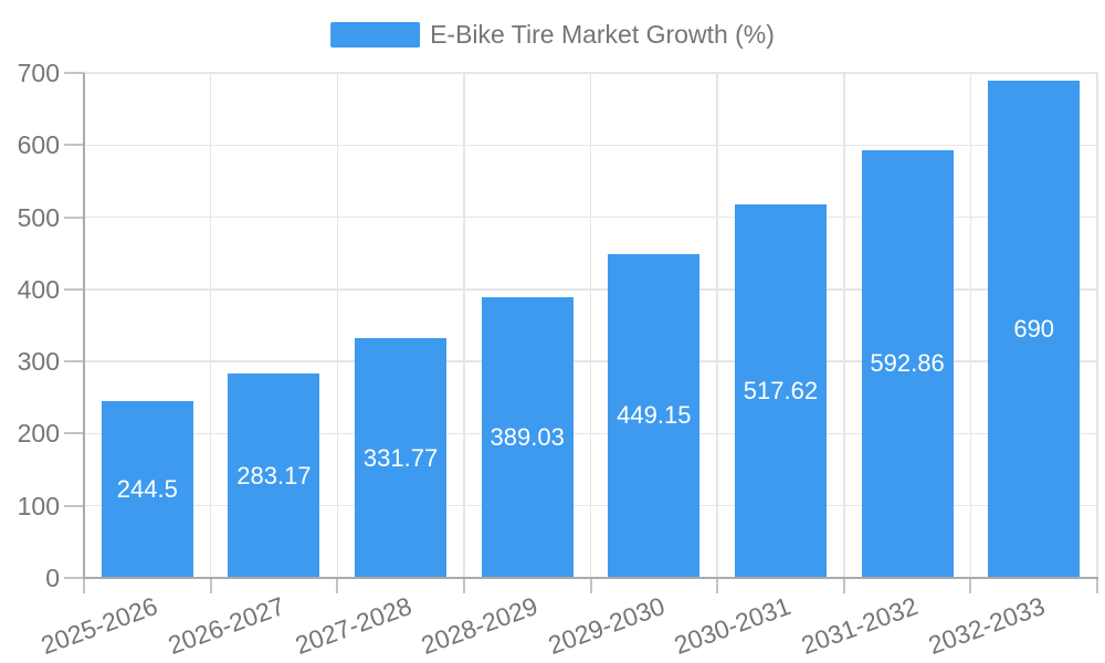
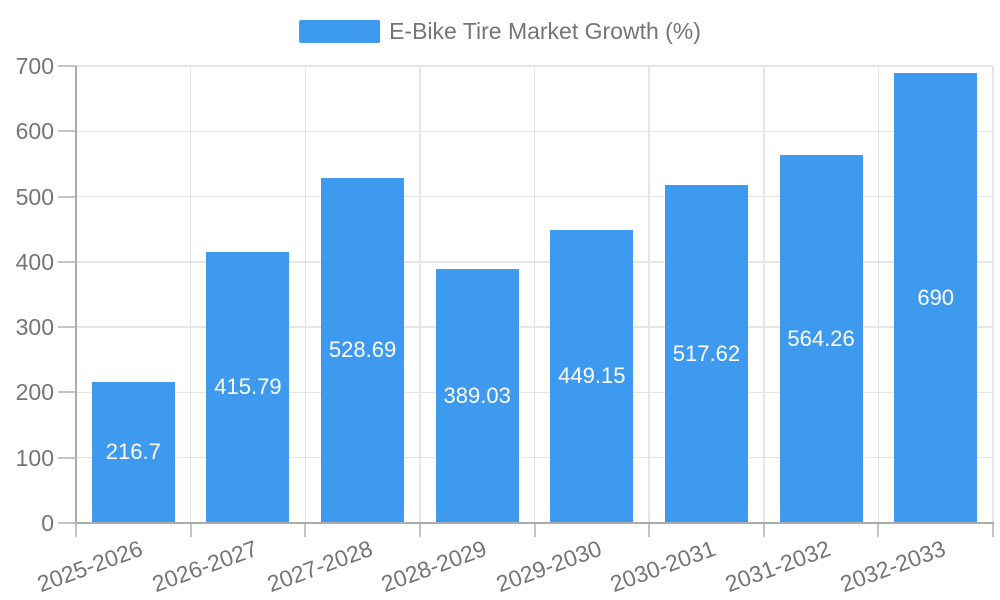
2025-2026: 244.5 -> 216.7
2026-2027: 283.17 -> 415.79
2027-2028: 331.77 -> 528.69
2031-2032: 592.86 -> 564.26
